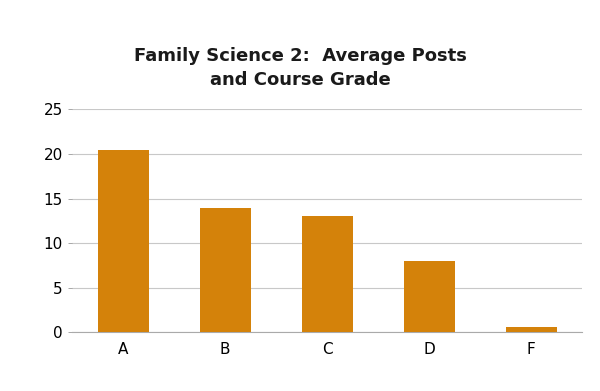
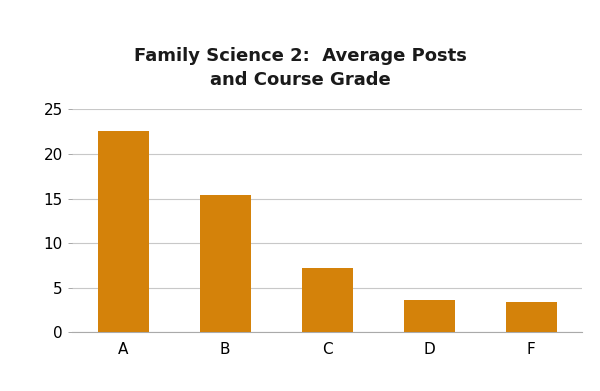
A: 20.5 -> 22.6
B: 14.0 -> 15.4
C: 13.0 -> 7.2
D: 8.0 -> 3.6
F: 0.6 -> 3.4
